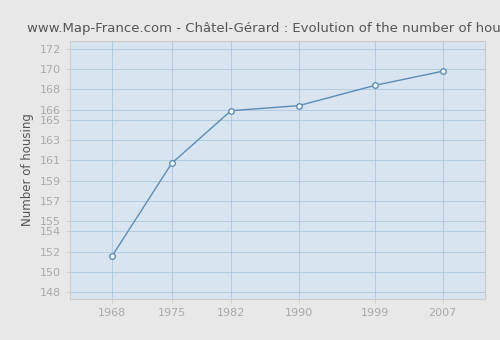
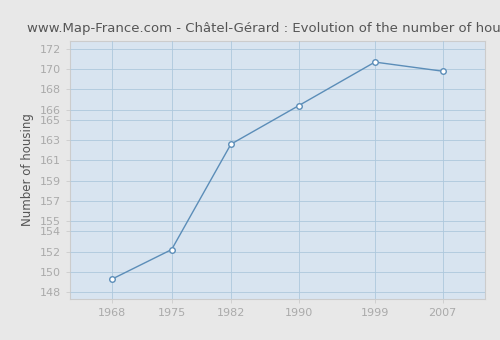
1968: 151.6 -> 149.3
1975: 160.7 -> 152.2
1982: 165.9 -> 162.6
1999: 168.4 -> 170.7
